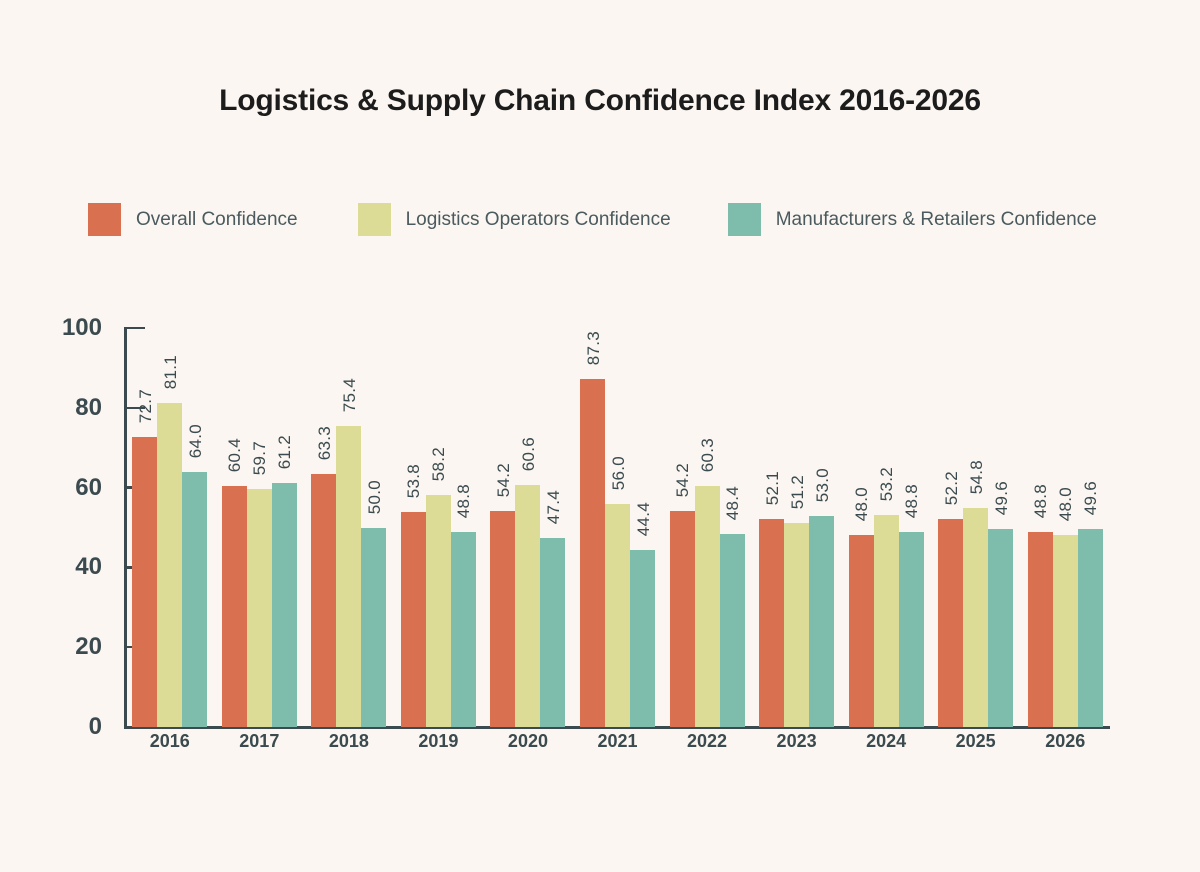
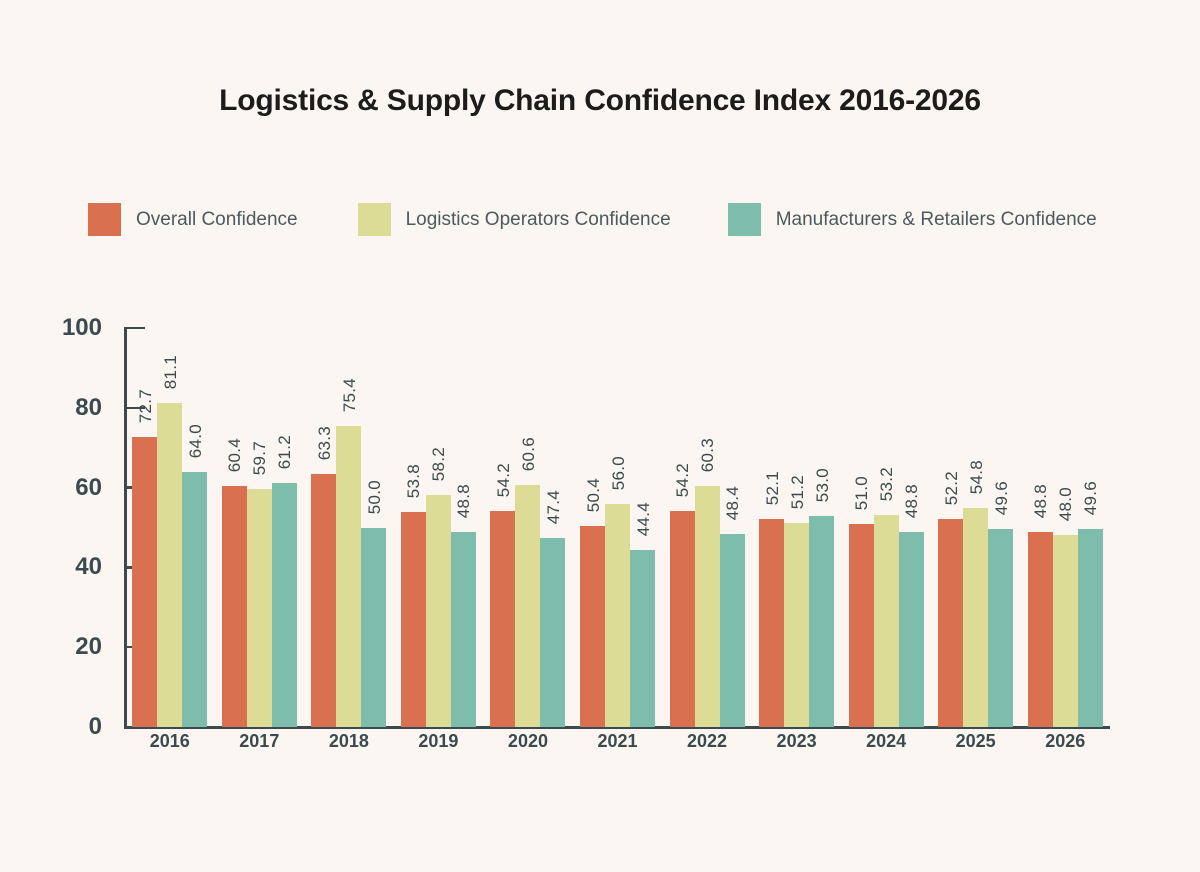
Overall Confidence/2021: 87.3 -> 50.4
Overall Confidence/2024: 48.0 -> 51.0
